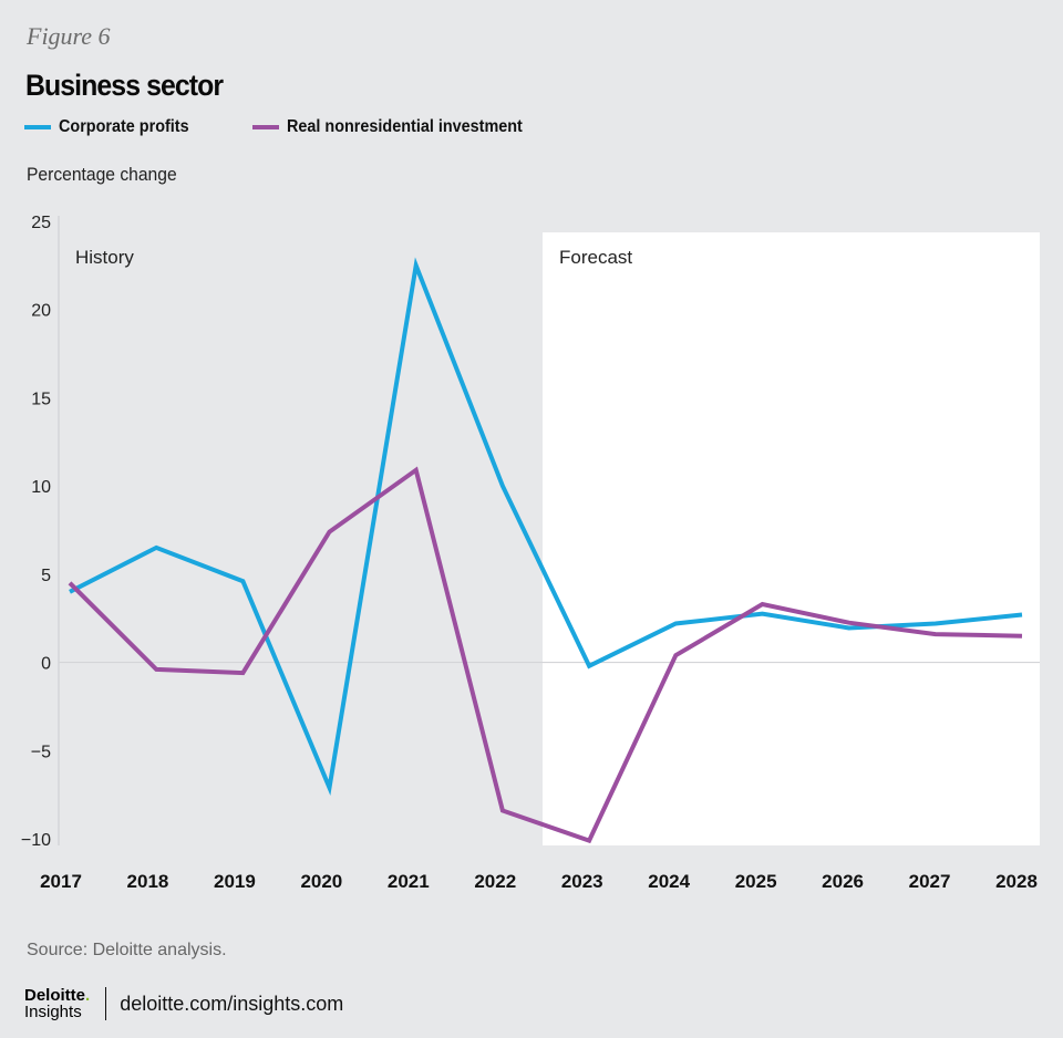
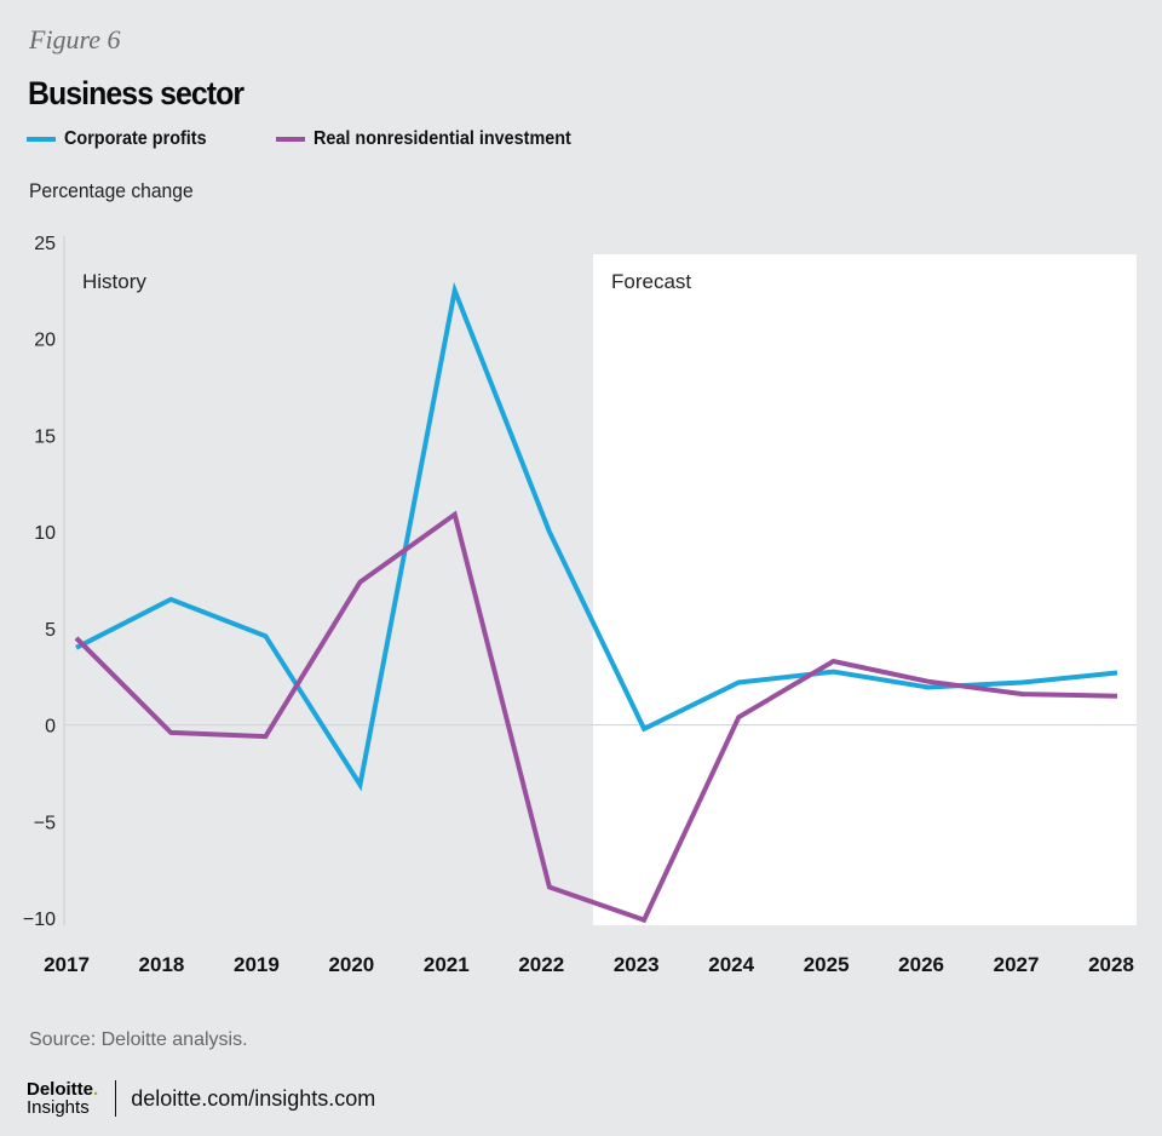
Corporate profits/2020: -7.1 -> -3.1
